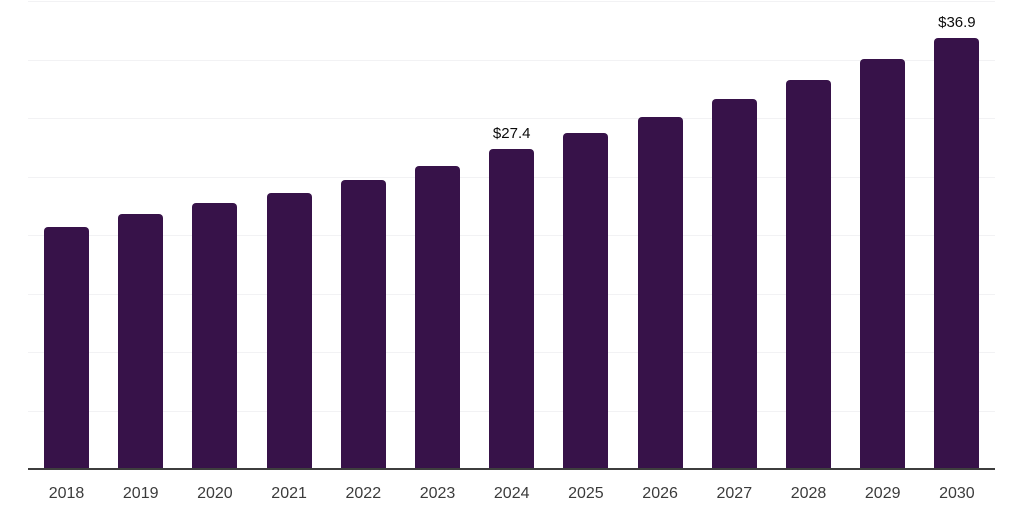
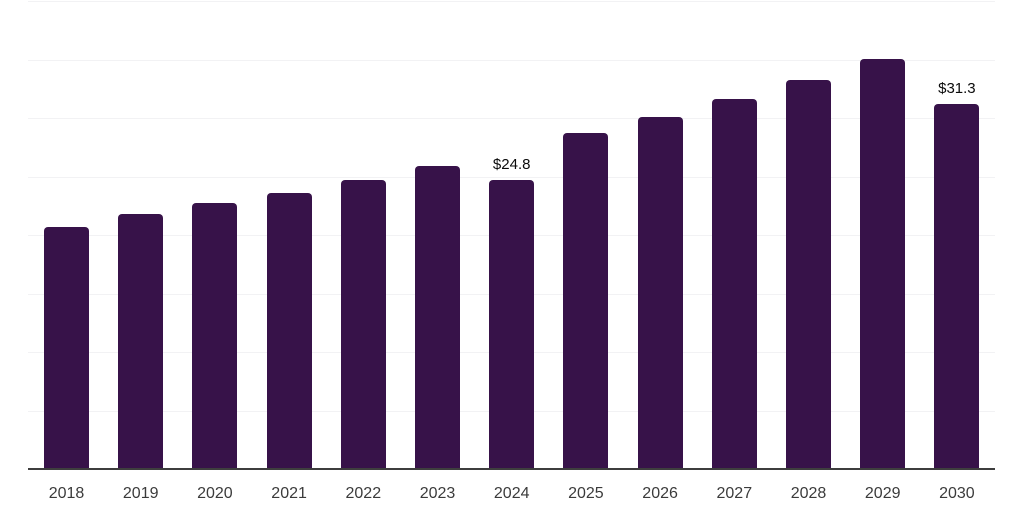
2024: $27.4 -> $24.8
2030: $36.9 -> $31.3
